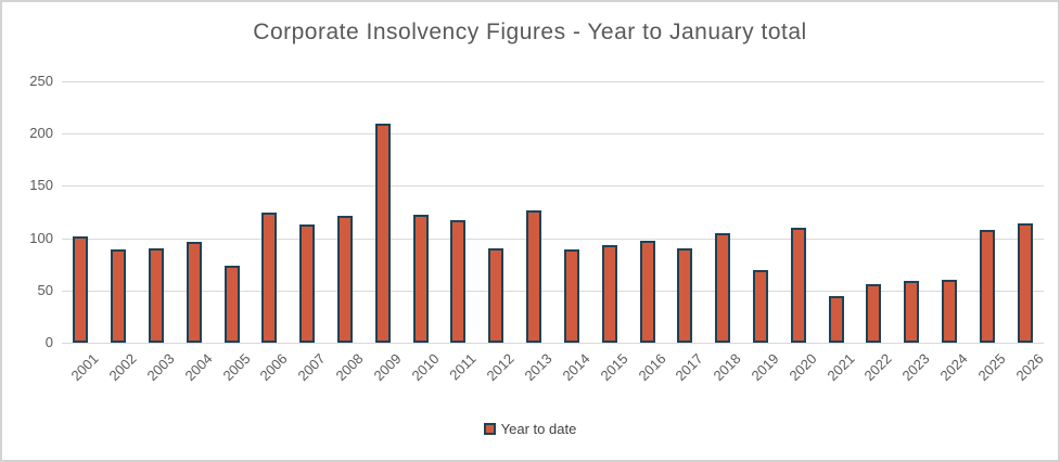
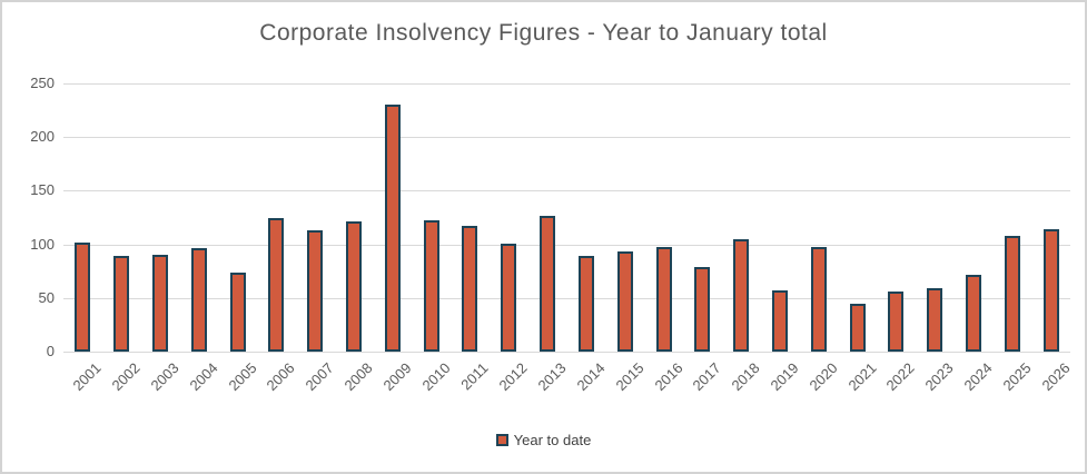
2009: 210 -> 230
2012: 90 -> 100
2017: 90 -> 80
2019: 70 -> 60
2020: 110 -> 100
2024: 60 -> 70
